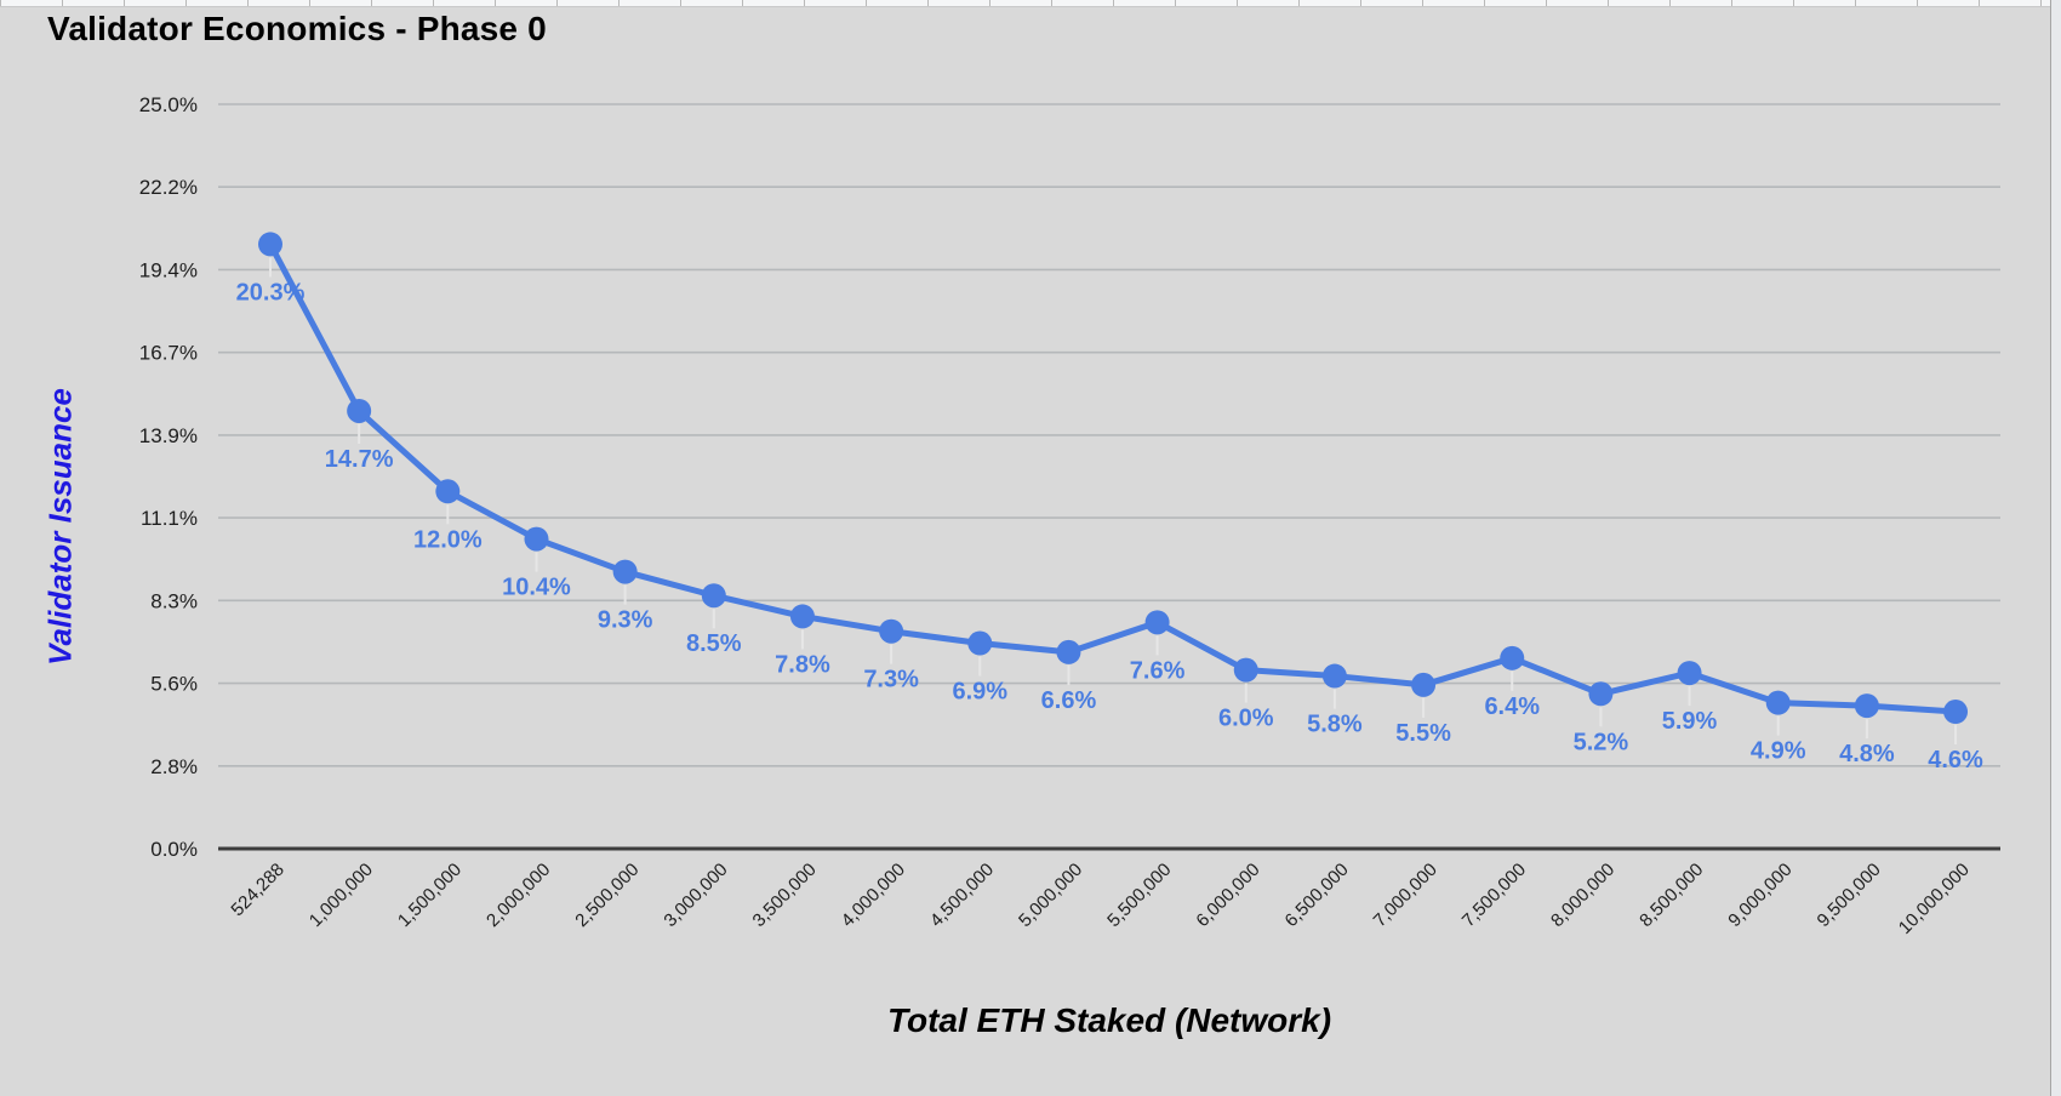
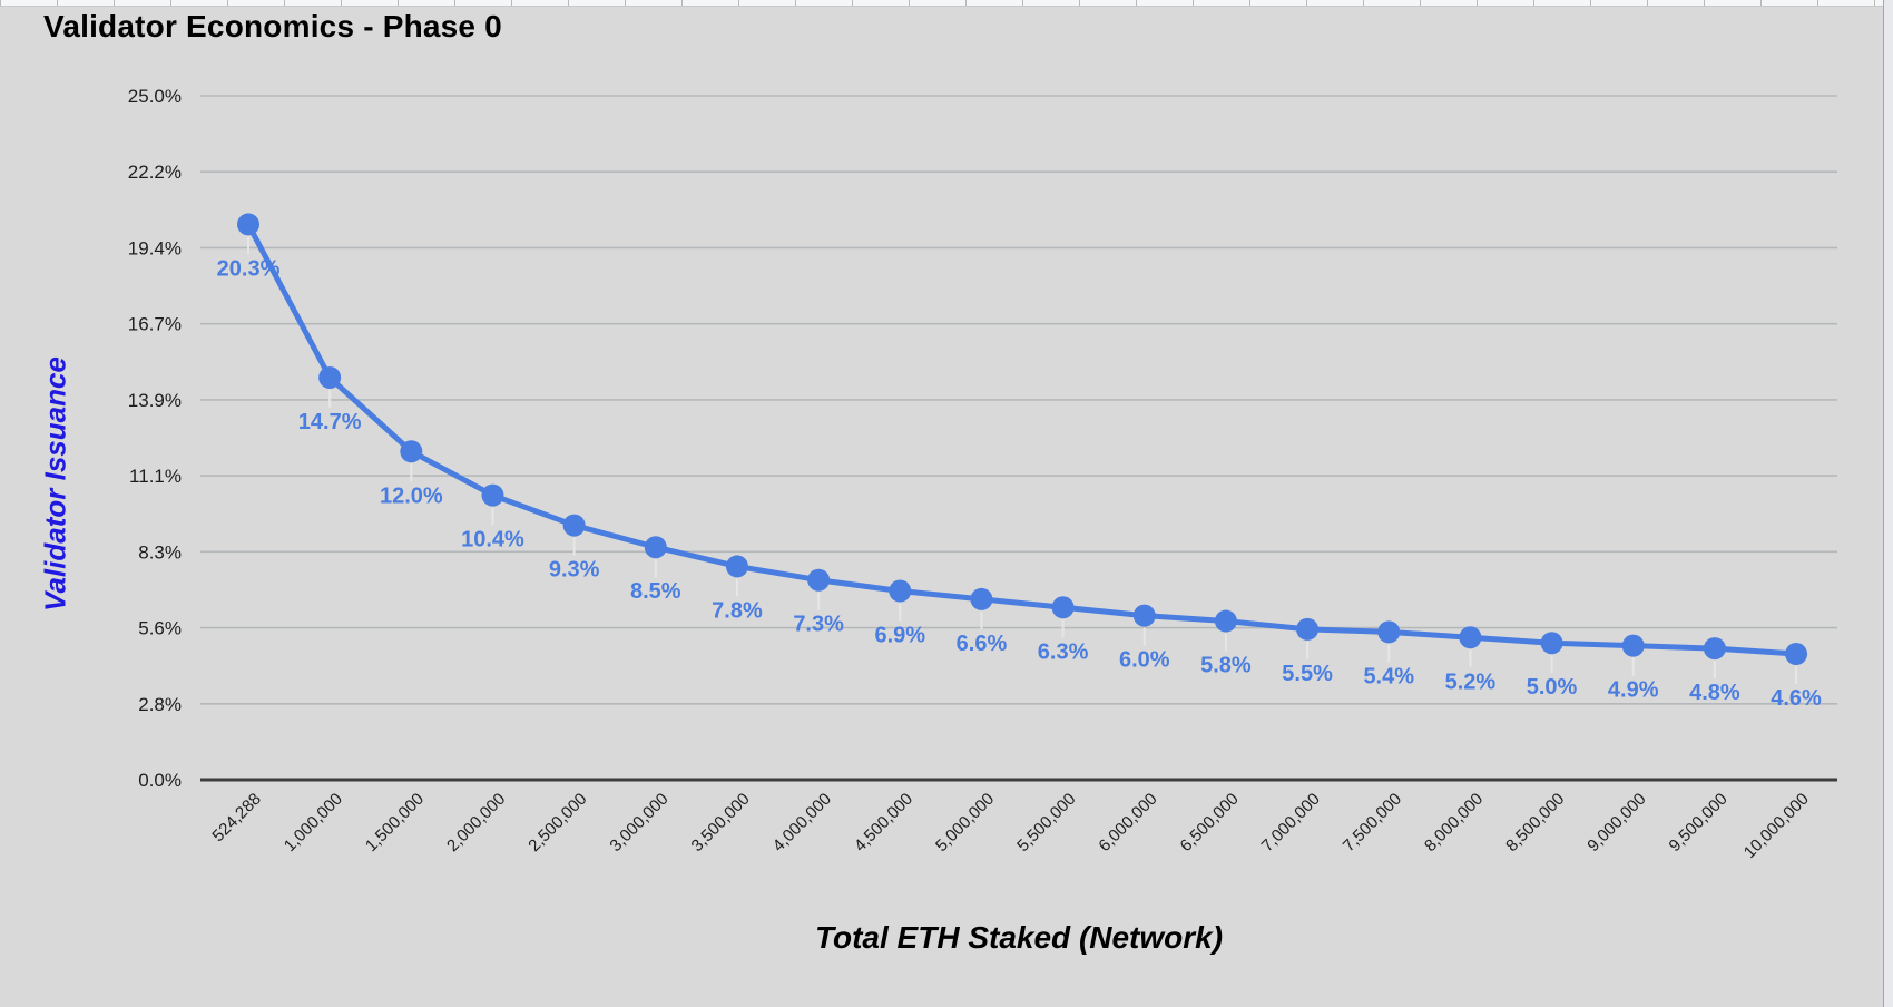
5,500,000: 7.6% -> 6.3%
7,500,000: 6.4% -> 5.4%
8,500,000: 5.9% -> 5.0%
